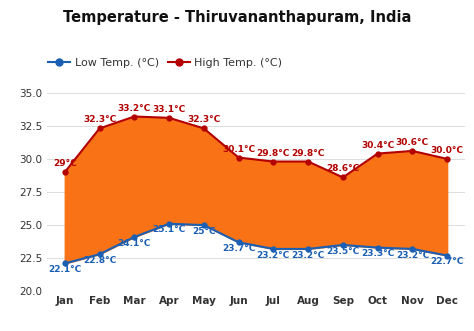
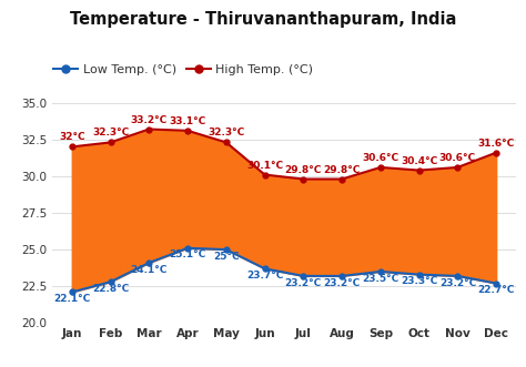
High Temp. (°C)/Jan: 29°C -> 32°C
High Temp. (°C)/Sep: 28.6°C -> 30.6°C
High Temp. (°C)/Dec: 30.0°C -> 31.6°C
